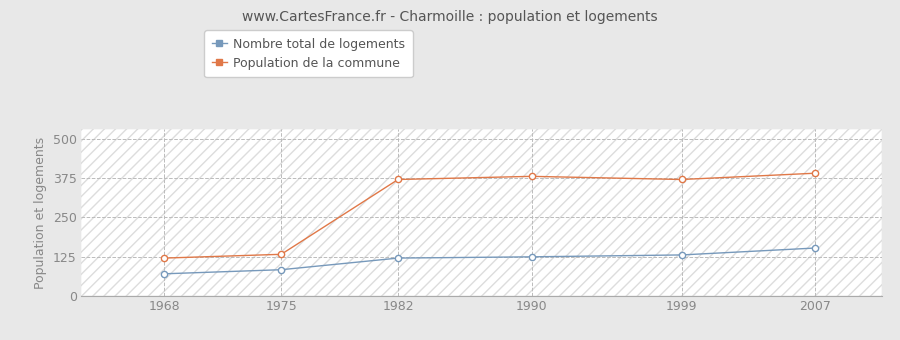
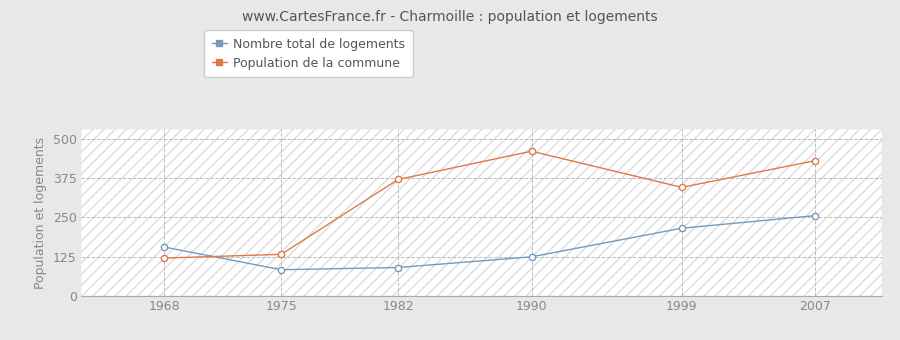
Nombre total de logements/1968: 70 -> 155
Nombre total de logements/1982: 120 -> 90
Population de la commune/1990: 380 -> 460
Nombre total de logements/1999: 130 -> 215
Population de la commune/1999: 370 -> 345
Nombre total de logements/2007: 152 -> 255
Population de la commune/2007: 390 -> 430
